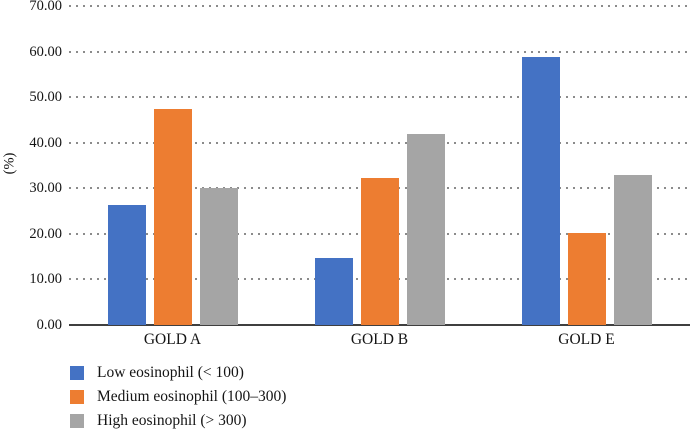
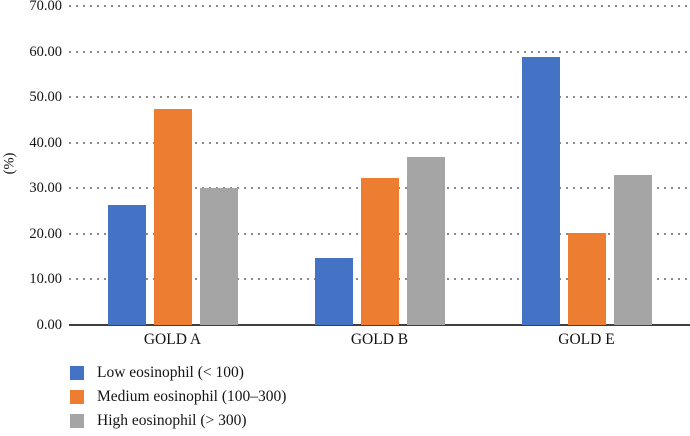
High eosinophil (> 300)/GOLD B: 42 -> 37
